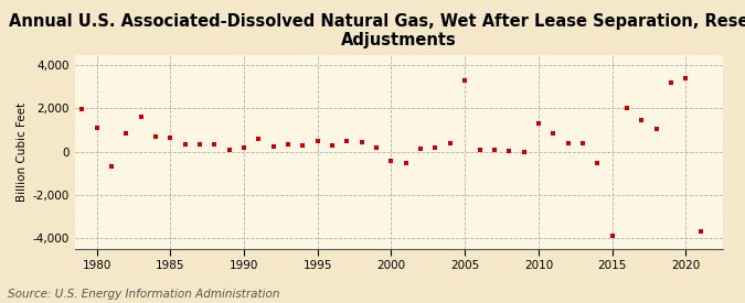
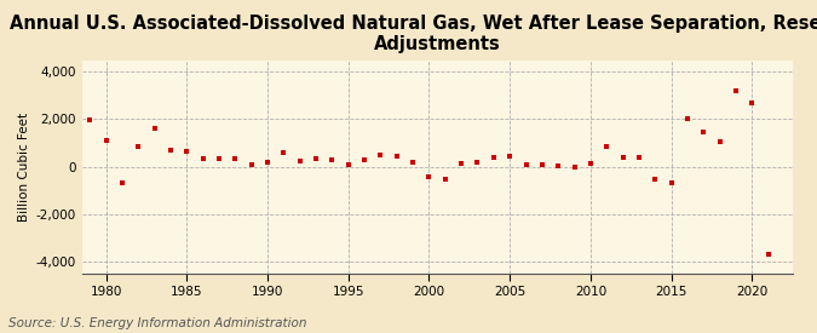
1995: 500 -> 100
2005: 3,300 -> 400
2010: 1,300 -> 200
2015: -3,900 -> -700
2020: 3,400 -> 2,700
